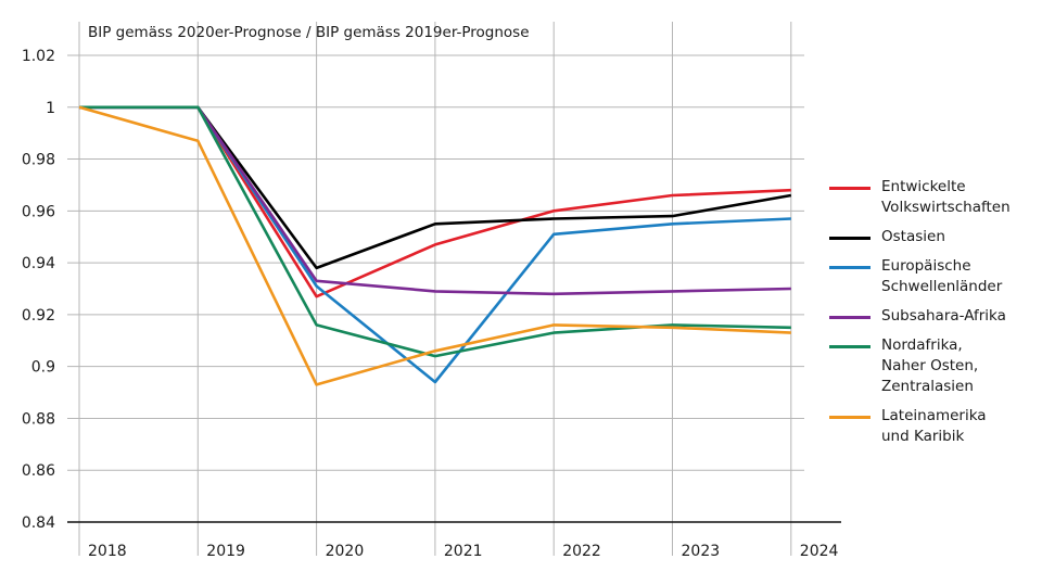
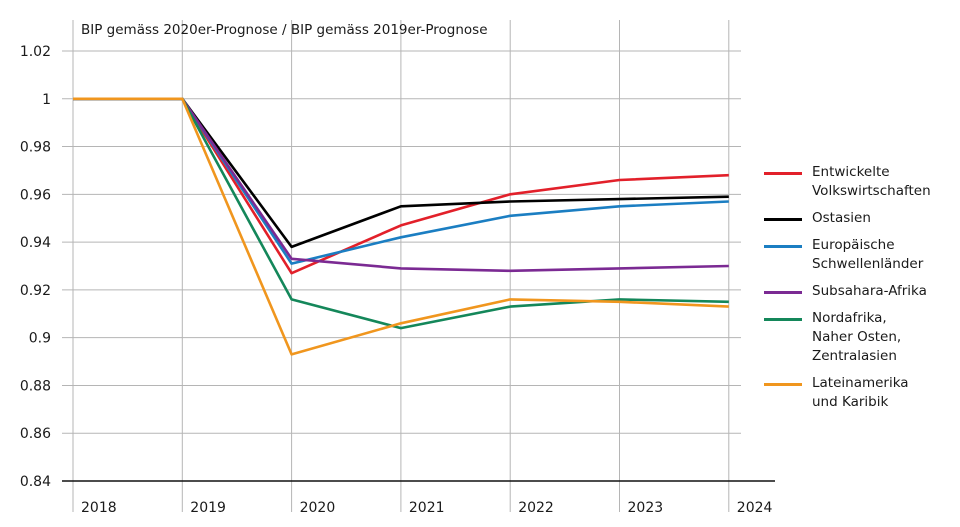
Lateinamerika und Karibik/2019: 0.987 -> 1.000
Europäische Schwellenländer/2021: 0.894 -> 0.942
Ostasien/2024: 0.966 -> 0.959
